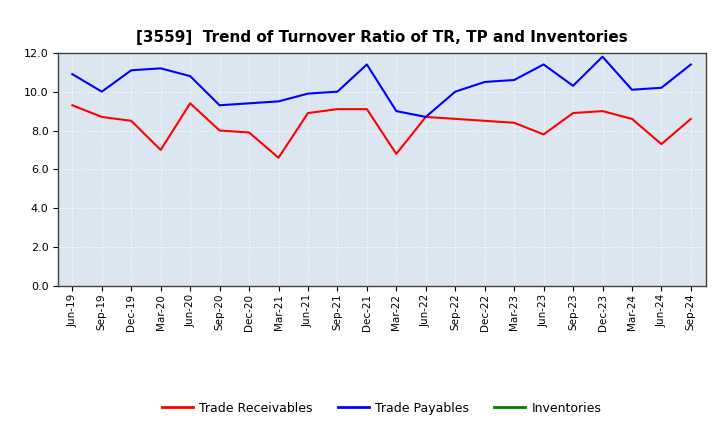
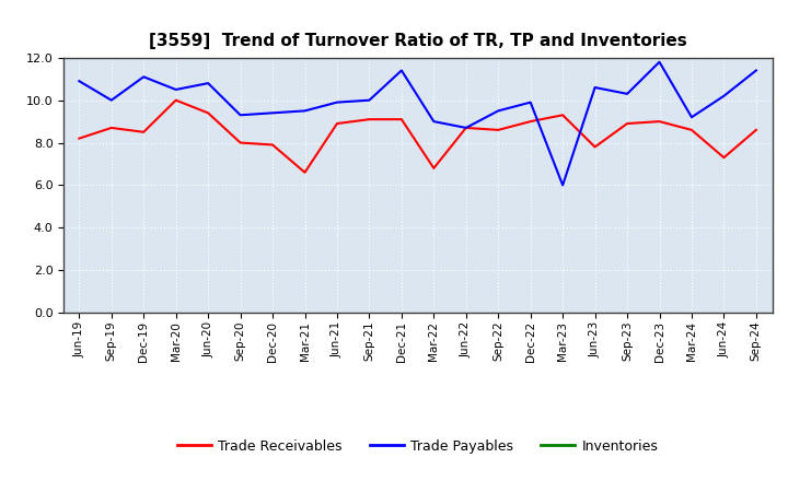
Trade Receivables/Jun-19: 9.3 -> 8.2
Trade Receivables/Mar-20: 7.0 -> 10.0
Trade Payables/Mar-20: 11.2 -> 10.5
Trade Payables/Sep-22: 10.0 -> 9.5
Trade Receivables/Dec-22: 8.5 -> 9.0
Trade Payables/Dec-22: 10.5 -> 9.9
Trade Receivables/Mar-23: 8.4 -> 9.3
Trade Payables/Mar-23: 10.6 -> 6.0
Trade Payables/Jun-23: 11.4 -> 10.6
Trade Payables/Mar-24: 10.1 -> 9.2
